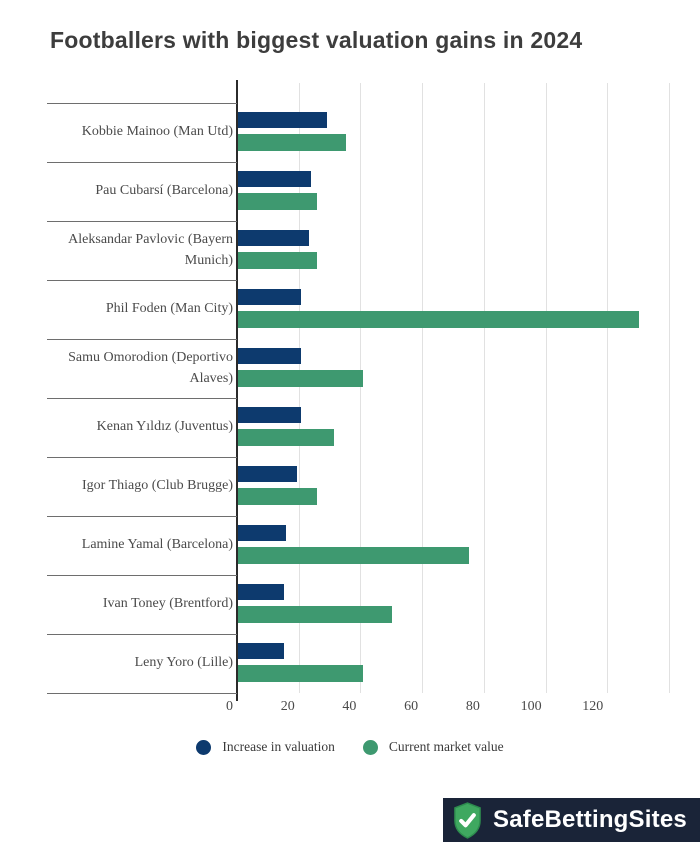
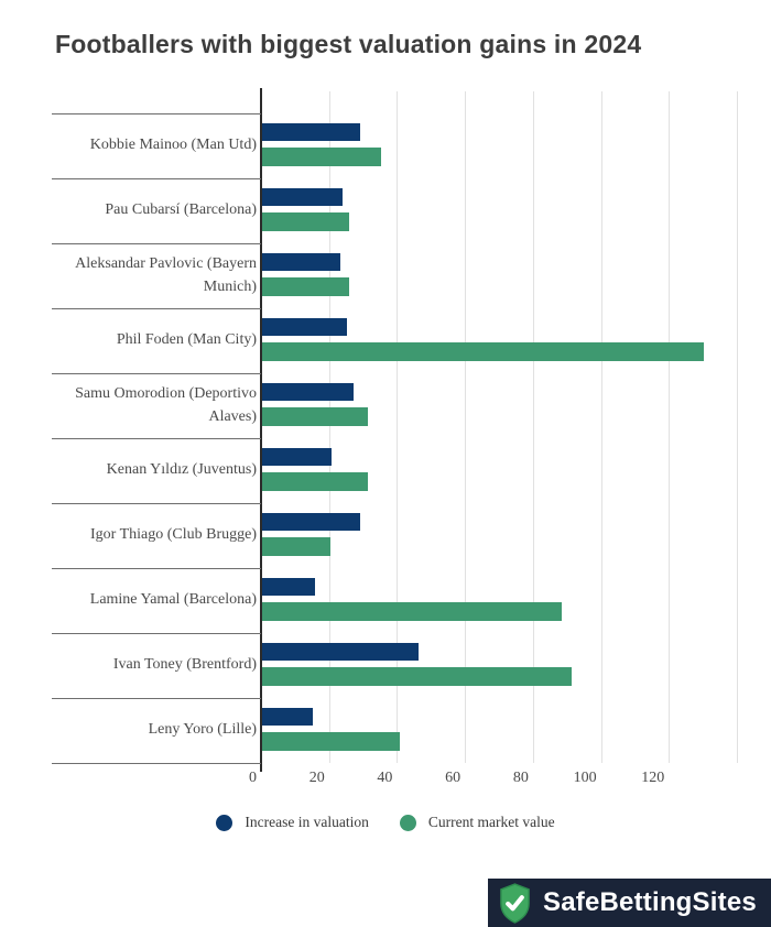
Increase in valuation/Phil Foden (Man City): 20 -> 25
Increase in valuation/Samu Omorodion (Deportivo Alaves): 20 -> 27
Current market value/Samu Omorodion (Deportivo Alaves): 40 -> 31
Increase in valuation/Igor Thiago (Club Brugge): 19 -> 29
Current market value/Igor Thiago (Club Brugge): 26 -> 20
Current market value/Lamine Yamal (Barcelona): 75 -> 88
Increase in valuation/Ivan Toney (Brentford): 15 -> 46
Current market value/Ivan Toney (Brentford): 50 -> 91
